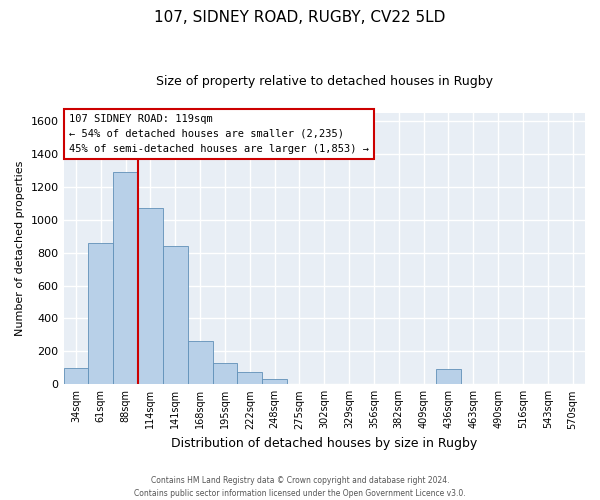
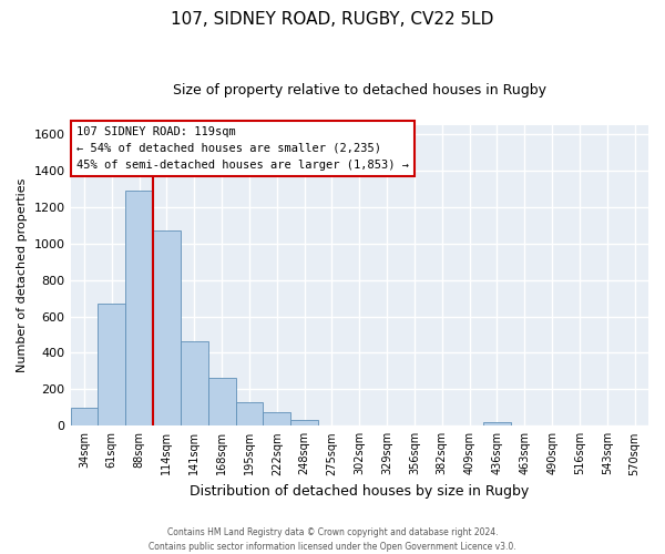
61sqm: 860 -> 670
141sqm: 840 -> 460
436sqm: 90 -> 20
